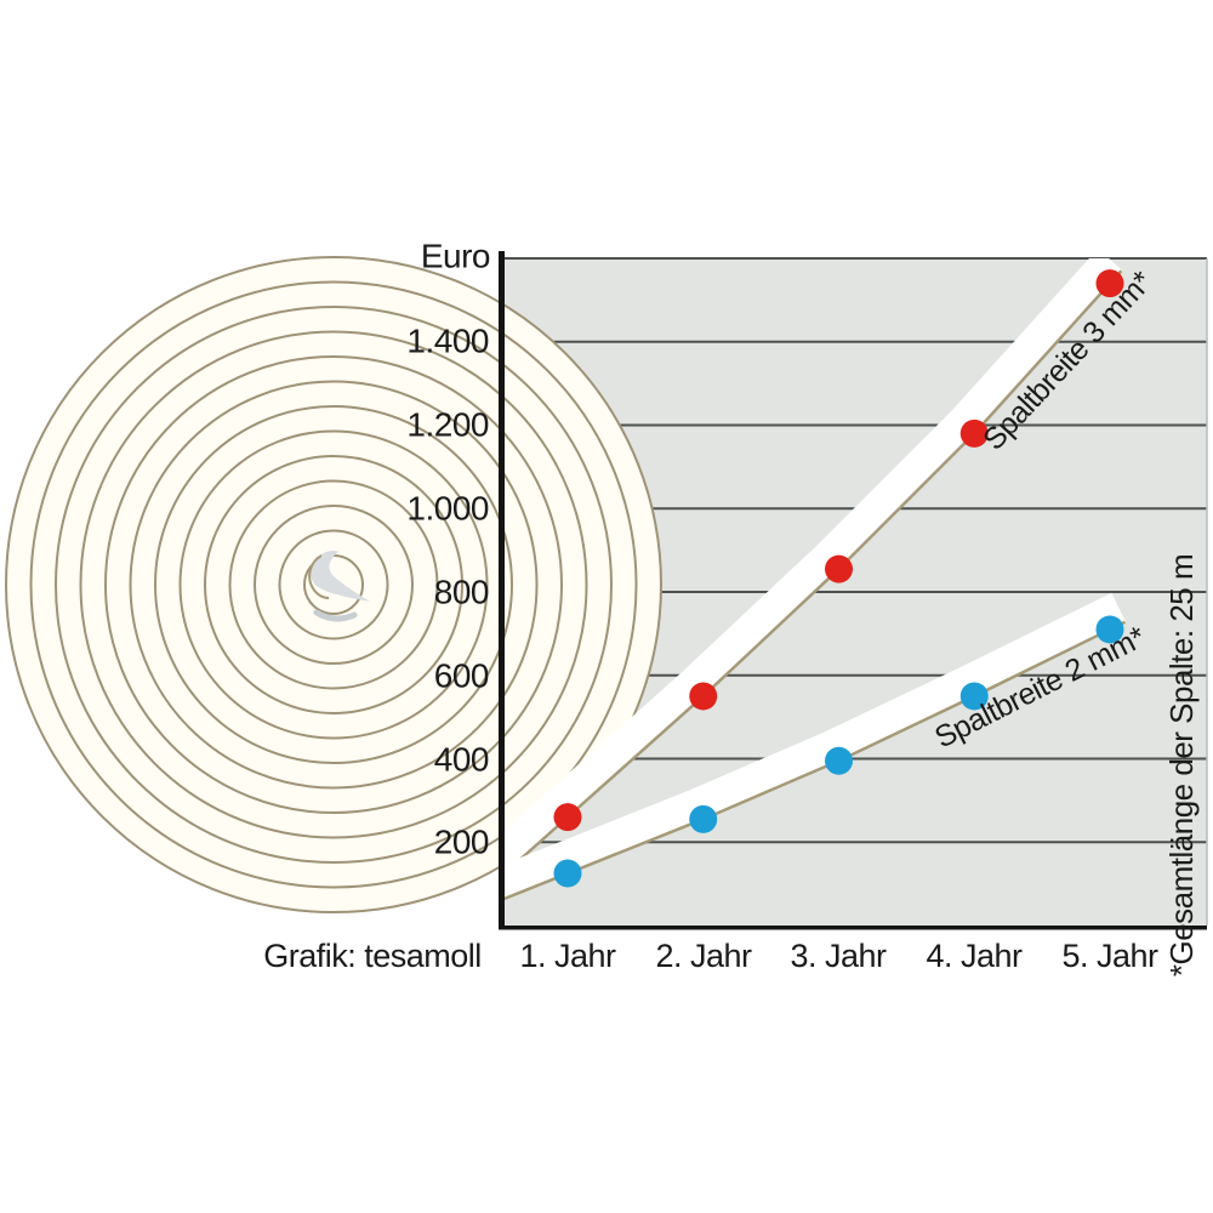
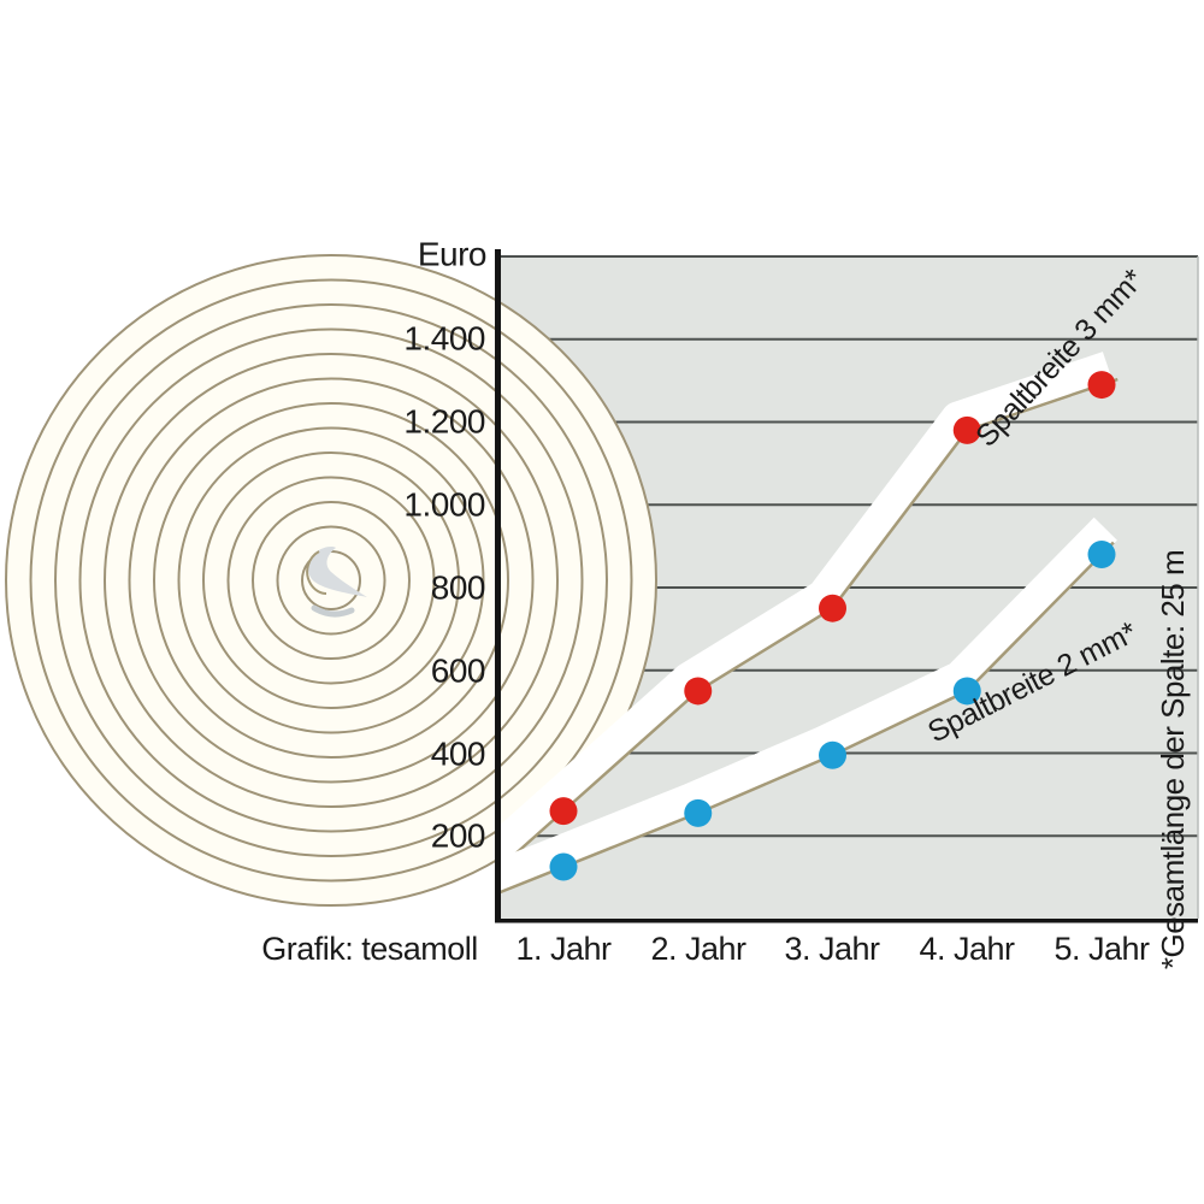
Spaltbreite 3 mm*/3. Jahr: 860 -> 750
Spaltbreite 3 mm*/5. Jahr: 1540 -> 1290
Spaltbreite 2 mm*/5. Jahr: 710 -> 880
